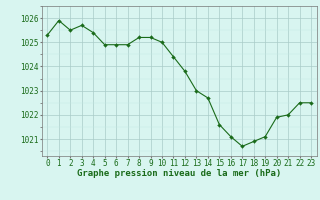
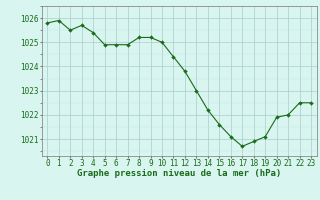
0: 1025.3 -> 1025.8
14: 1022.7 -> 1022.2
